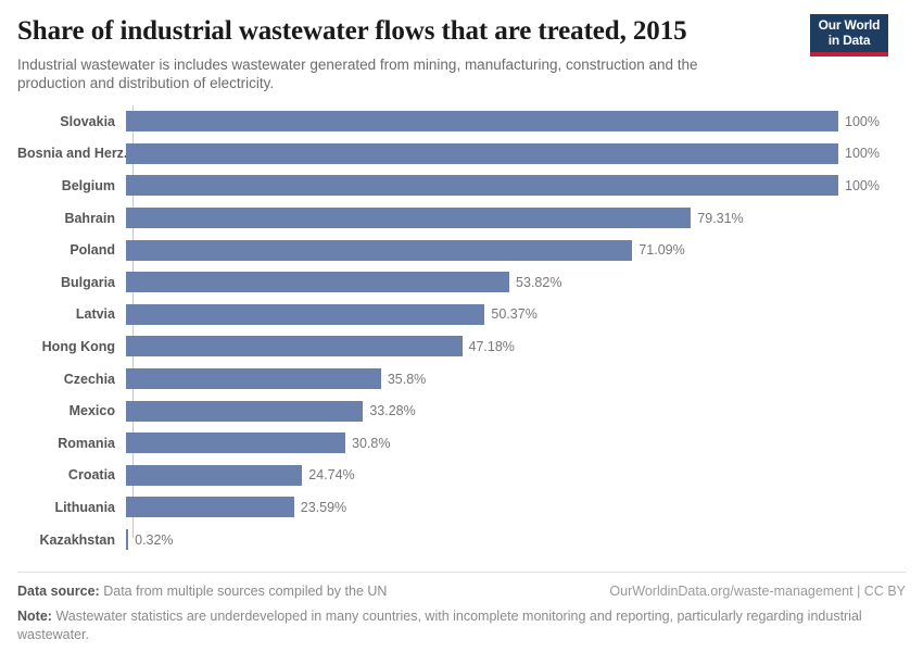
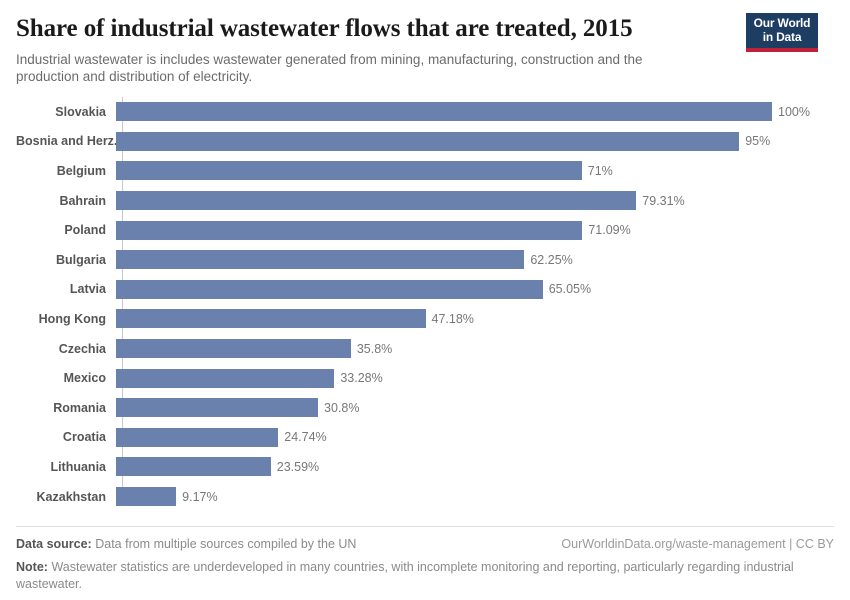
Bosnia and Herz.: 100% -> 95%
Belgium: 100% -> 71%
Bulgaria: 53.82% -> 62.25%
Latvia: 50.37% -> 65.05%
Kazakhstan: 0.32% -> 9.17%
